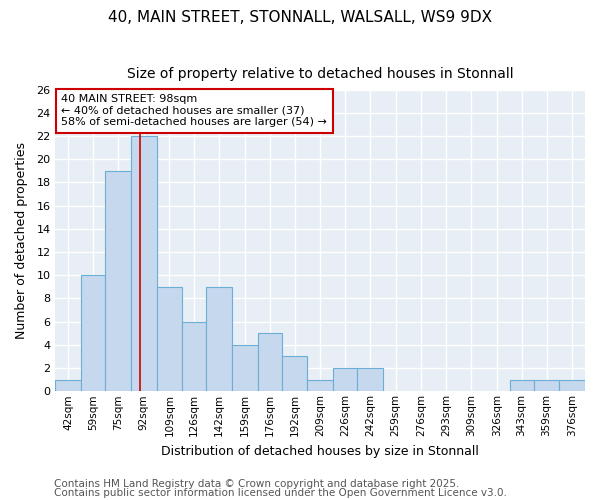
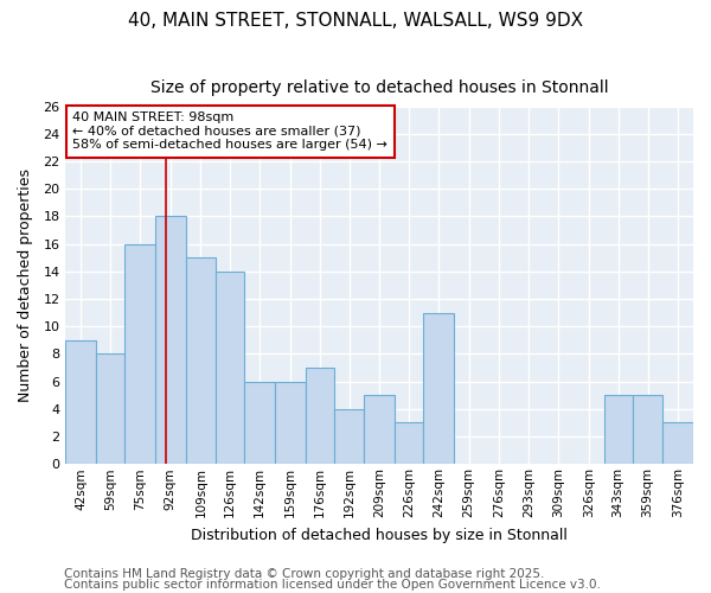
42sqm: 1 -> 9
59sqm: 10 -> 8
75sqm: 19 -> 16
92sqm: 22 -> 18
109sqm: 9 -> 15
126sqm: 6 -> 14
142sqm: 9 -> 6
159sqm: 4 -> 6
176sqm: 5 -> 7
192sqm: 3 -> 4
209sqm: 1 -> 5
226sqm: 2 -> 3
242sqm: 2 -> 11
343sqm: 1 -> 5
359sqm: 1 -> 5
376sqm: 1 -> 3
